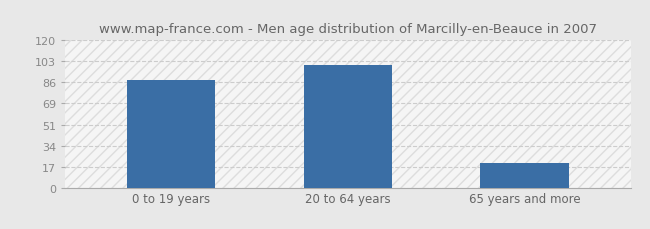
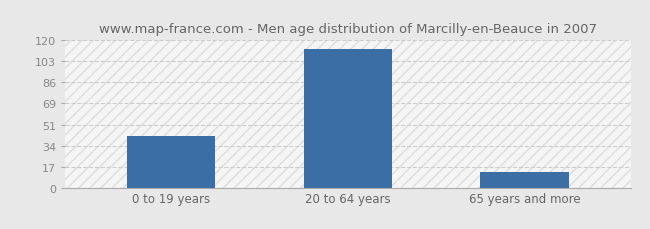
0 to 19 years: 88 -> 42
20 to 64 years: 100 -> 113
65 years and more: 20 -> 13
